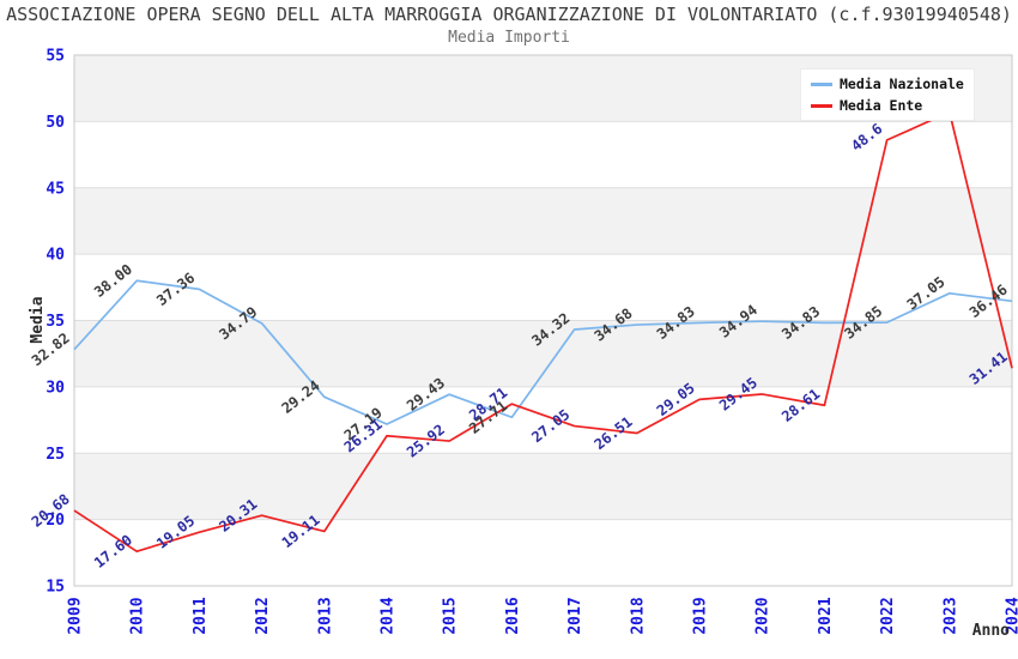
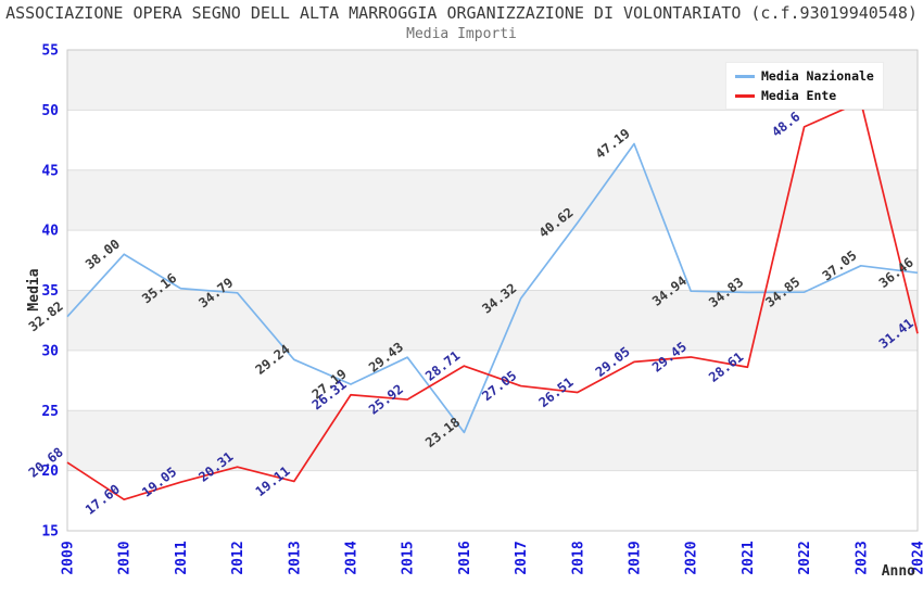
Media Nazionale/2011: 37.36 -> 35.16
Media Nazionale/2016: 27.71 -> 23.18
Media Nazionale/2018: 34.68 -> 40.62
Media Nazionale/2019: 34.83 -> 47.19
